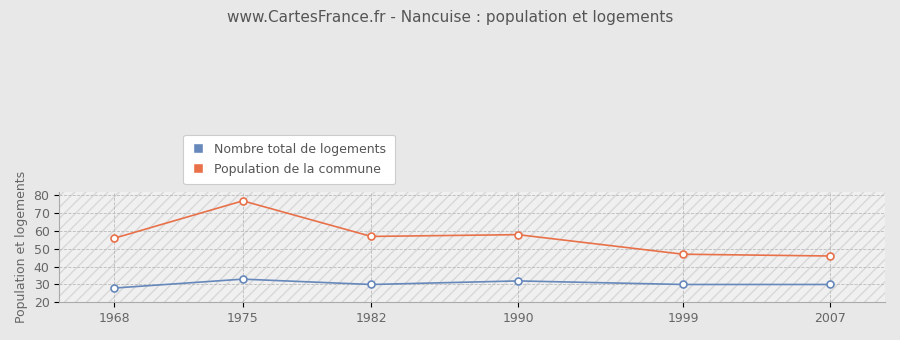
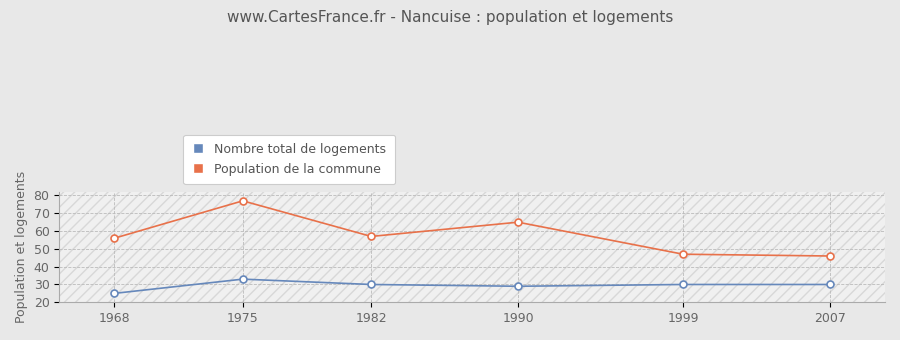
Nombre total de logements/1968: 28 -> 25
Nombre total de logements/1990: 32 -> 29
Population de la commune/1990: 58 -> 65
